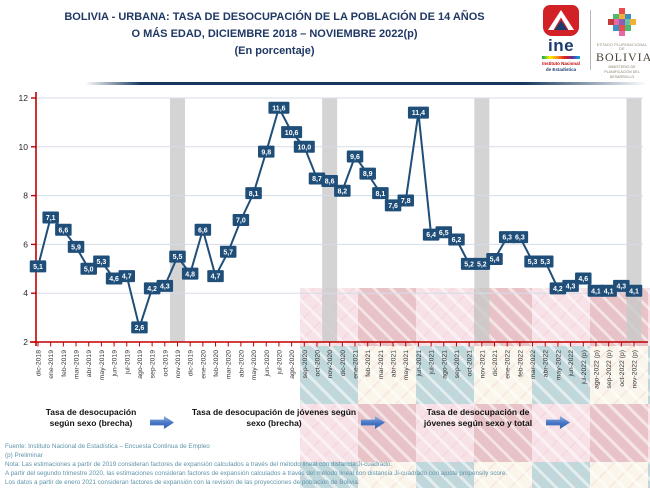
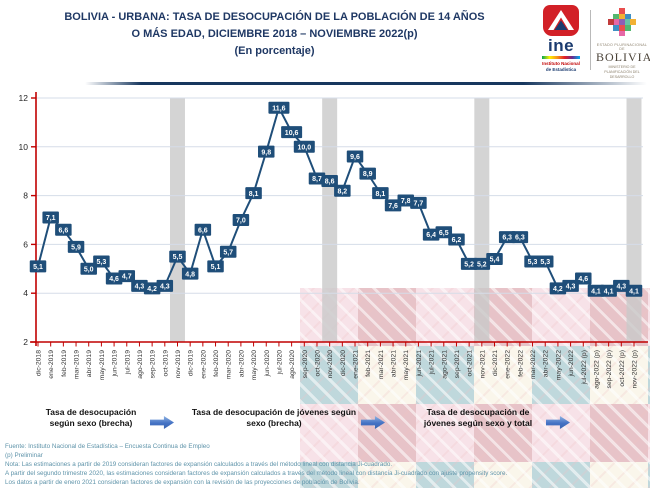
ago-2019: 2,6 -> 4,3
feb-2020: 4,7 -> 5,1
jun-2021: 11,4 -> 7,7
